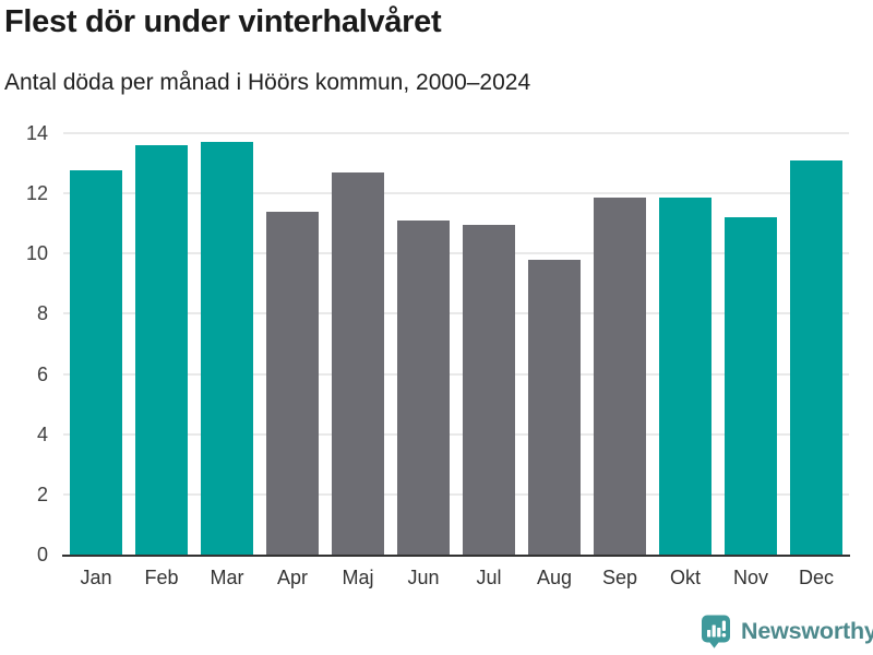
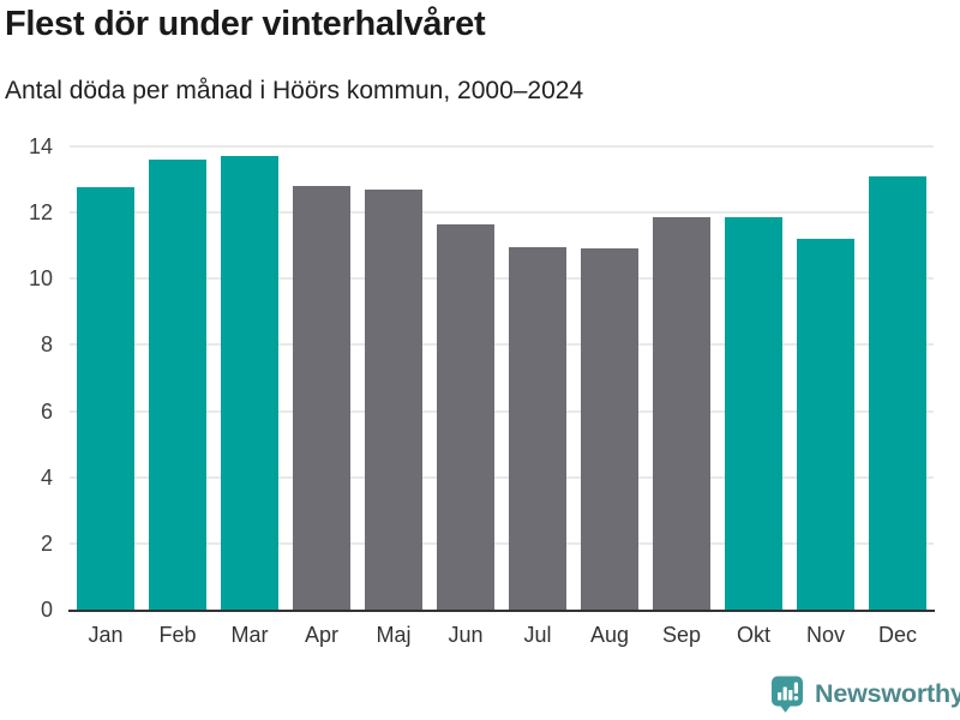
Apr: 11.4 -> 12.8
Jun: 11.1 -> 11.7
Aug: 9.8 -> 10.9
